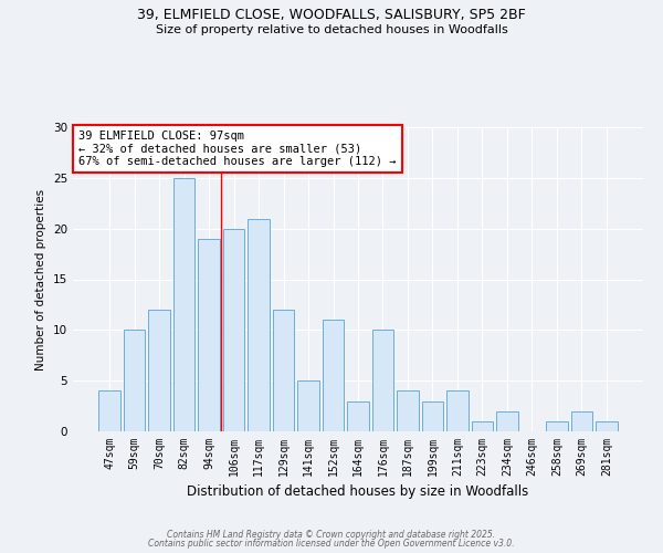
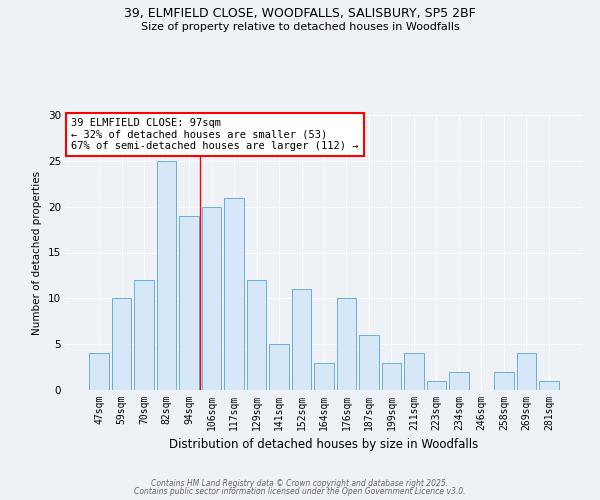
187sqm: 4 -> 6
258sqm: 1 -> 2
269sqm: 2 -> 4
